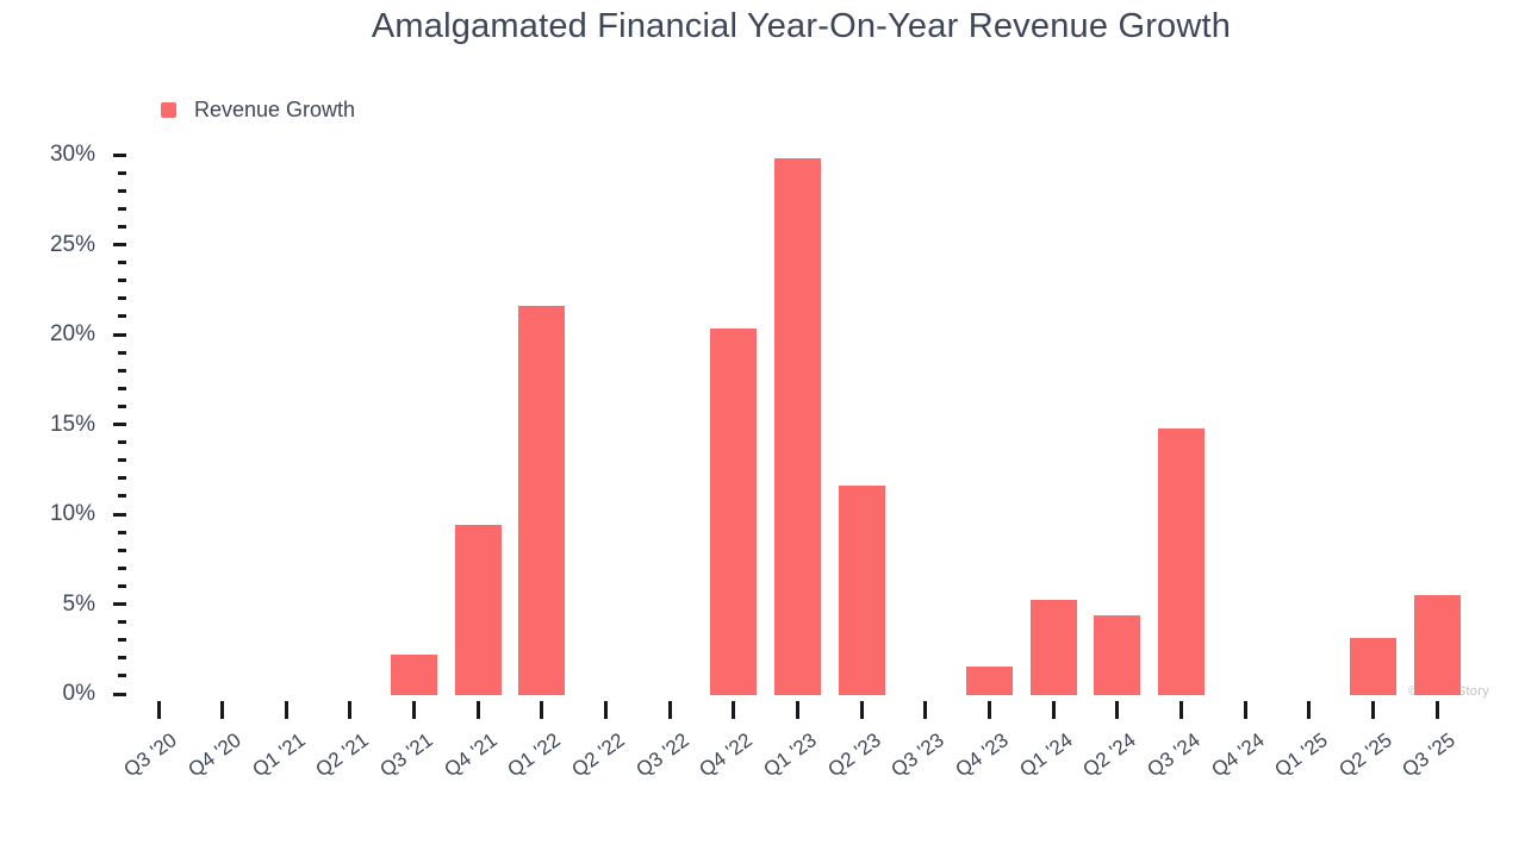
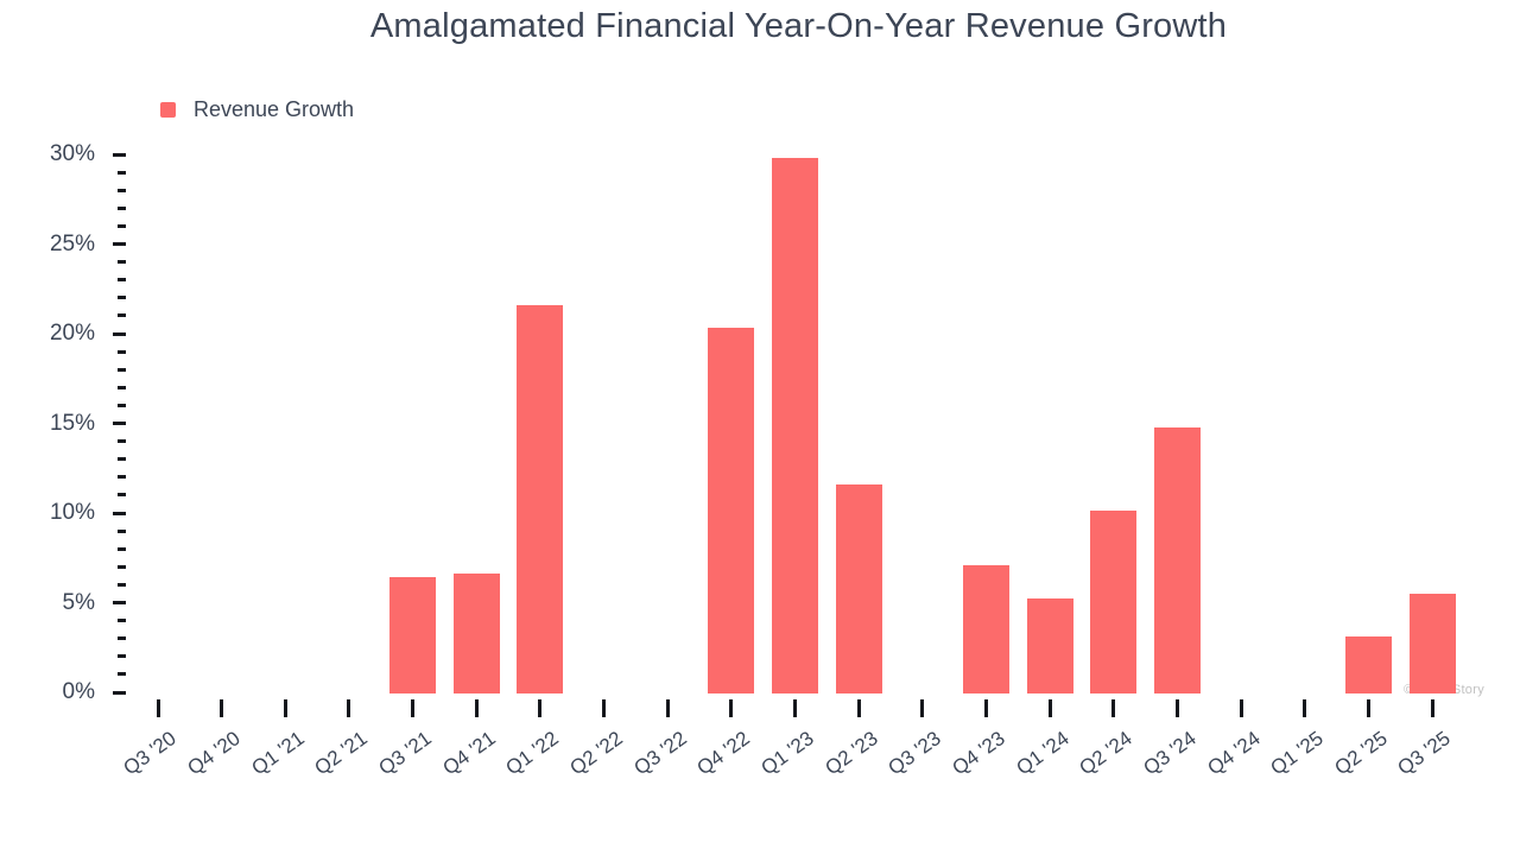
Q3 '21: 2.2% -> 6.4%
Q4 '21: 9.4% -> 6.6%
Q4 '23: 1.5% -> 7.1%
Q2 '24: 4.4% -> 10.1%
